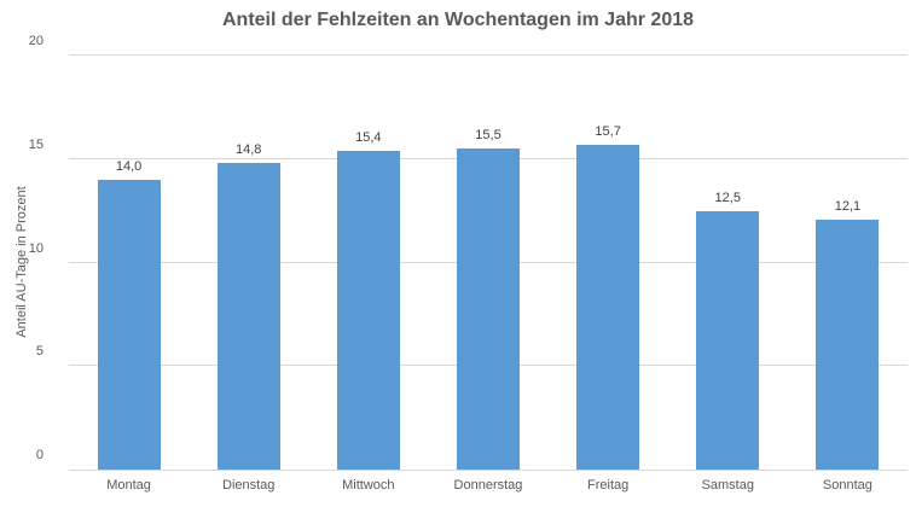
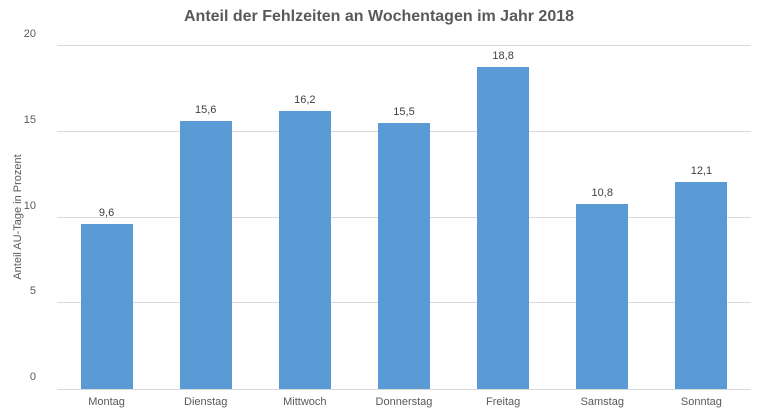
Montag: 14,0 -> 9,6
Dienstag: 14,8 -> 15,6
Mittwoch: 15,4 -> 16,2
Freitag: 15,7 -> 18,8
Samstag: 12,5 -> 10,8
